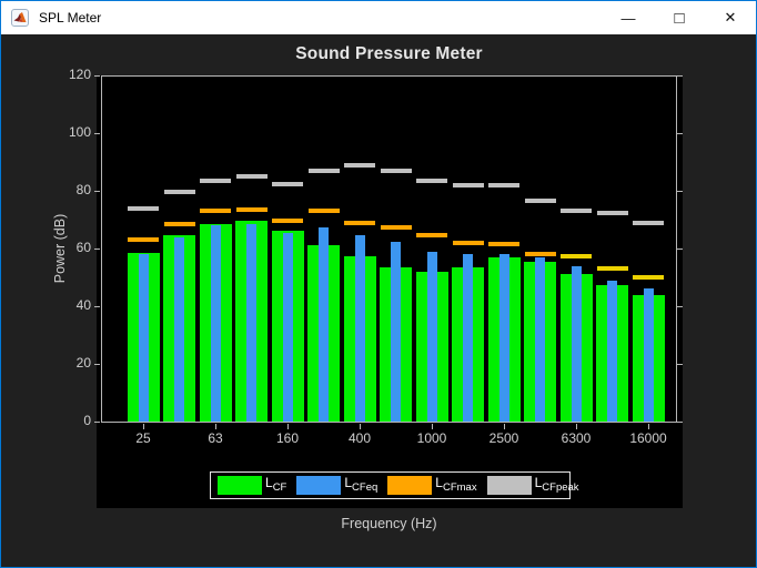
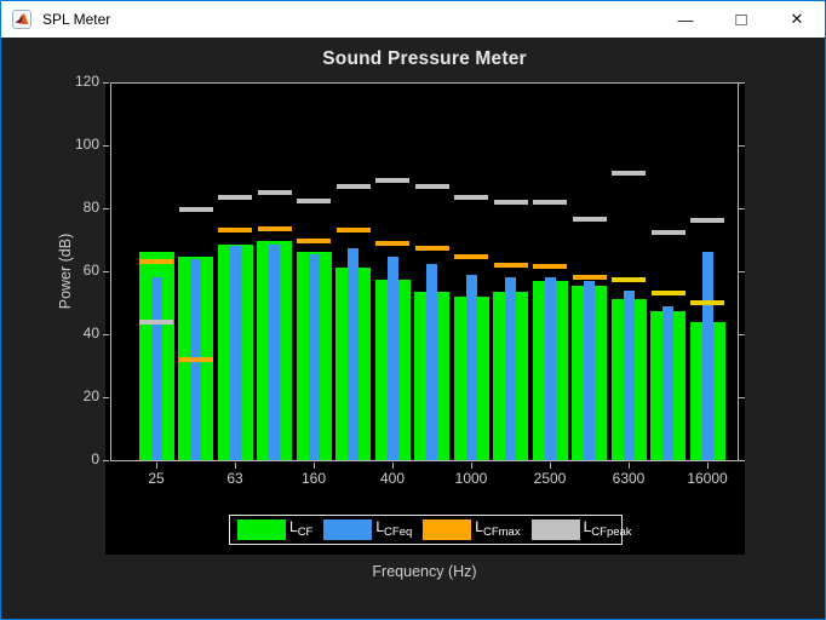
LCF/25: 58 -> 66
LCFpeak/25: 74 -> 44
LCFmax/40: 68 -> 32
LCFpeak/6300: 73 -> 91
LCFeq/16000: 46 -> 66
LCFpeak/16000: 69 -> 76
